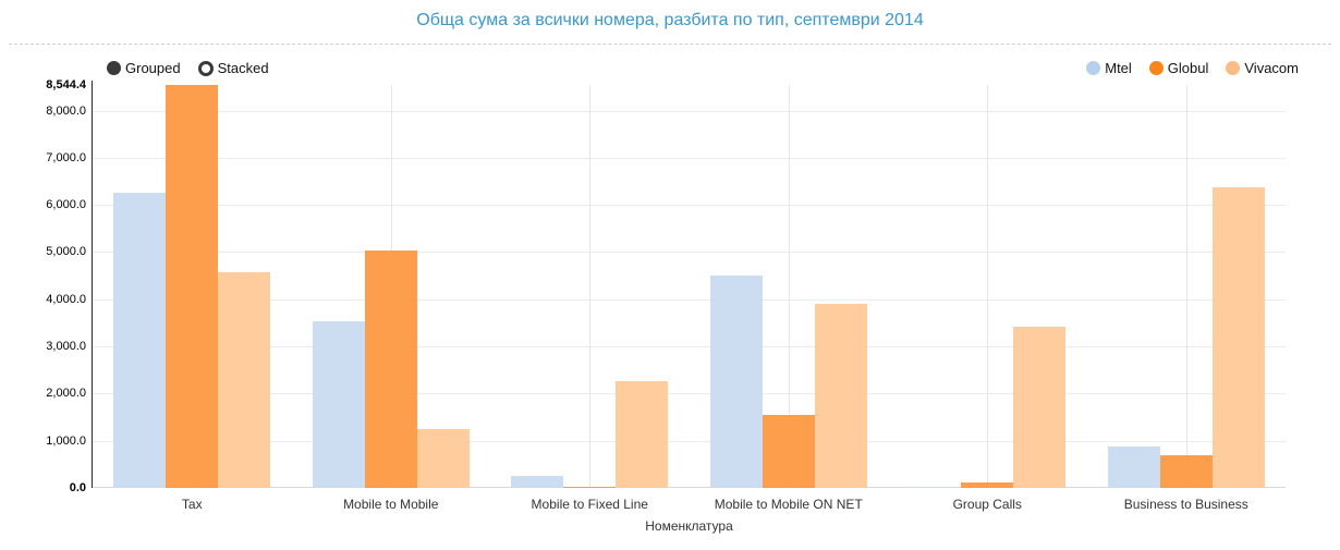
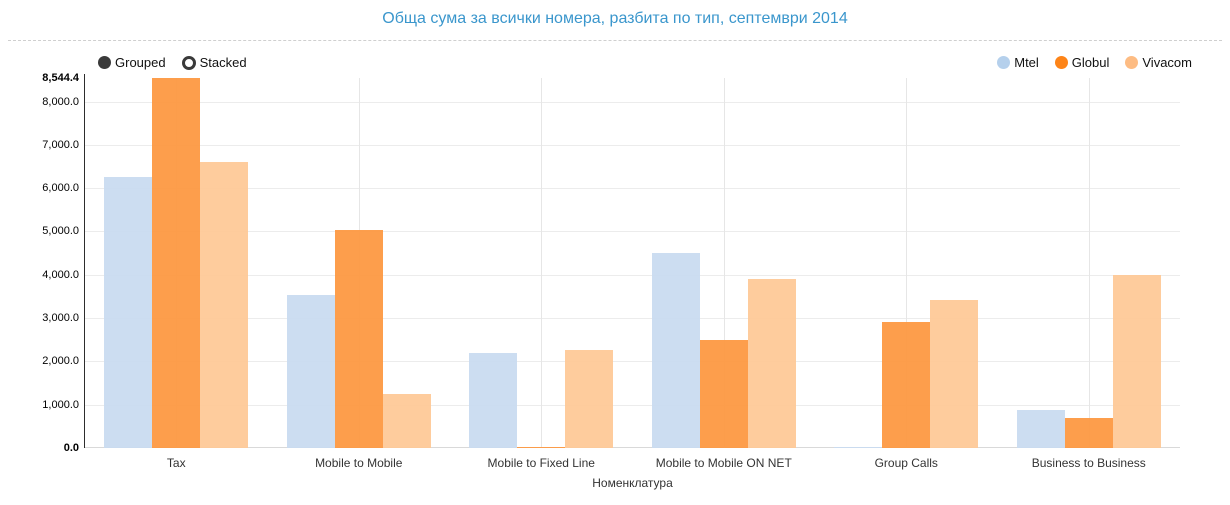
Vivacom/Tax: 4600 -> 6600
Mtel/Mobile to Fixed Line: 200 -> 2200
Globul/Mobile to Mobile ON NET: 1500 -> 2500
Globul/Group Calls: 100 -> 2900
Vivacom/Business to Business: 6400 -> 4000
